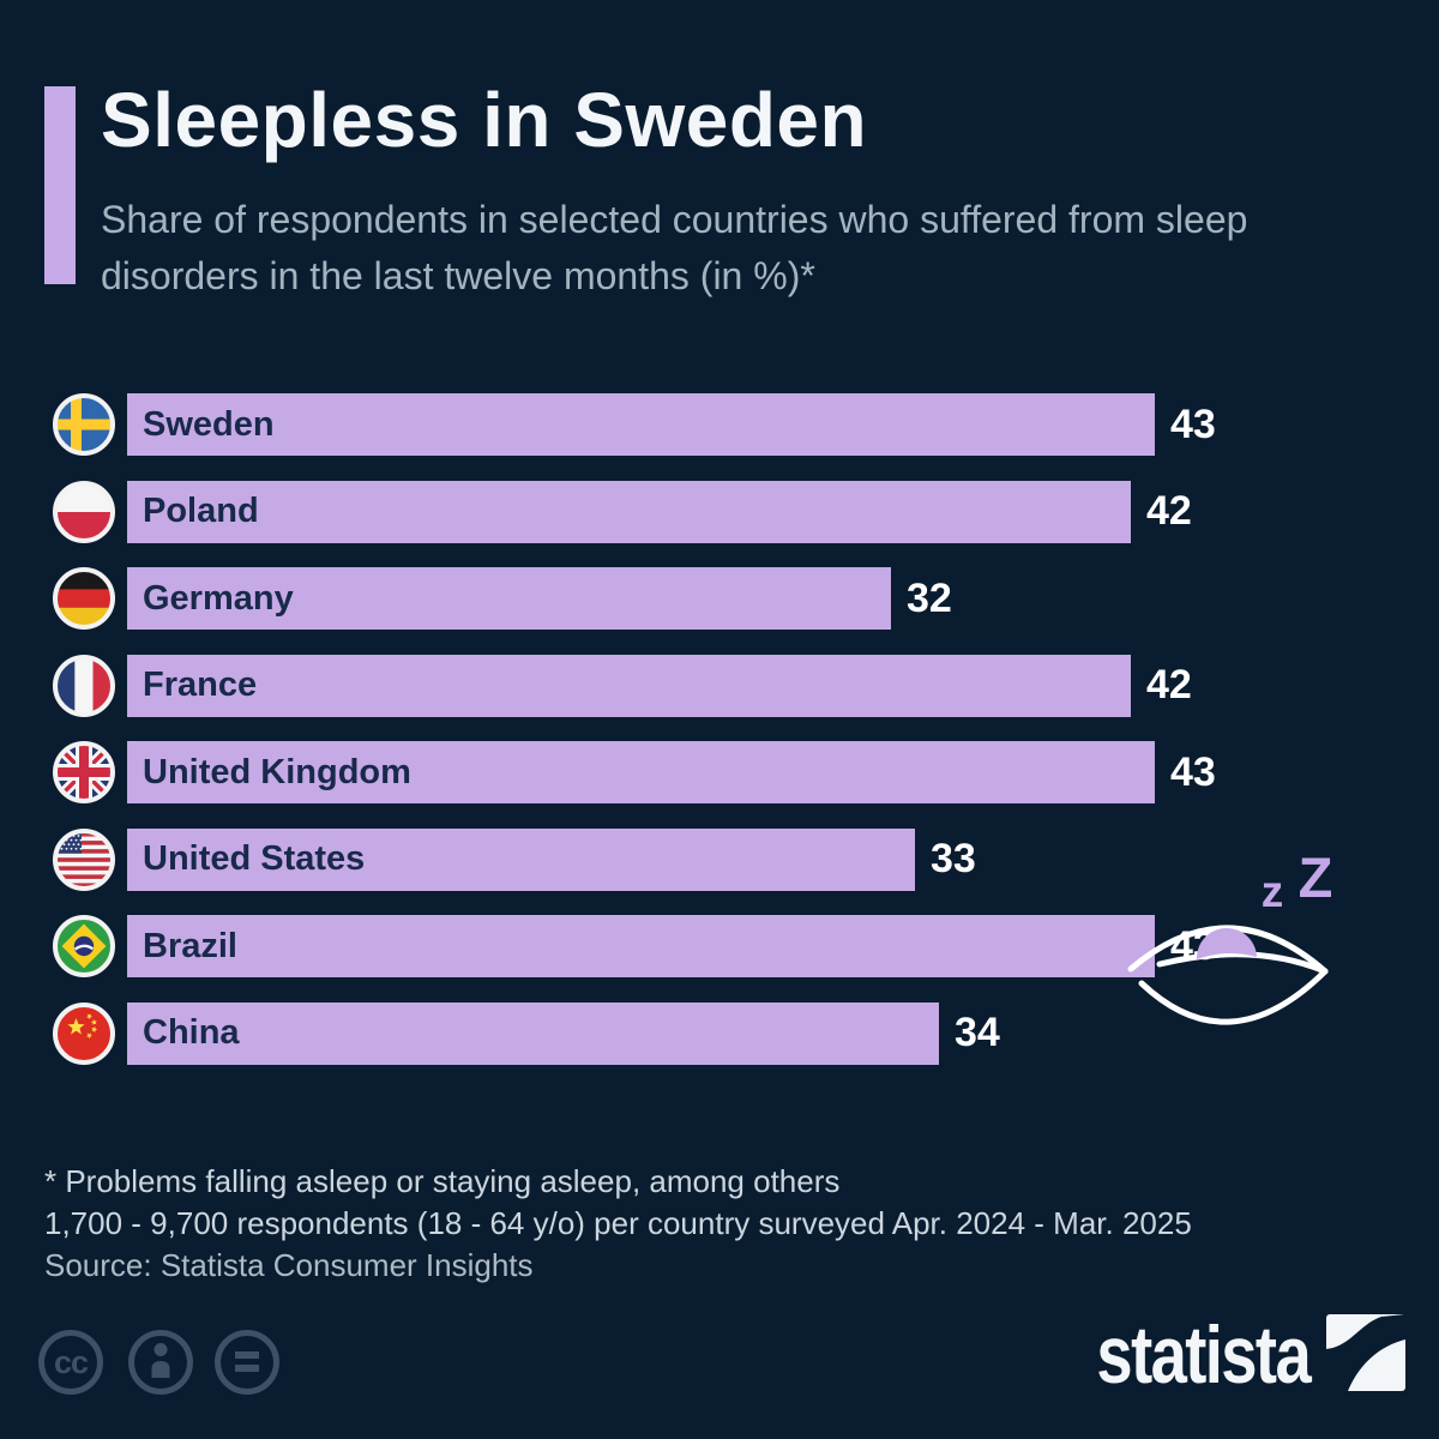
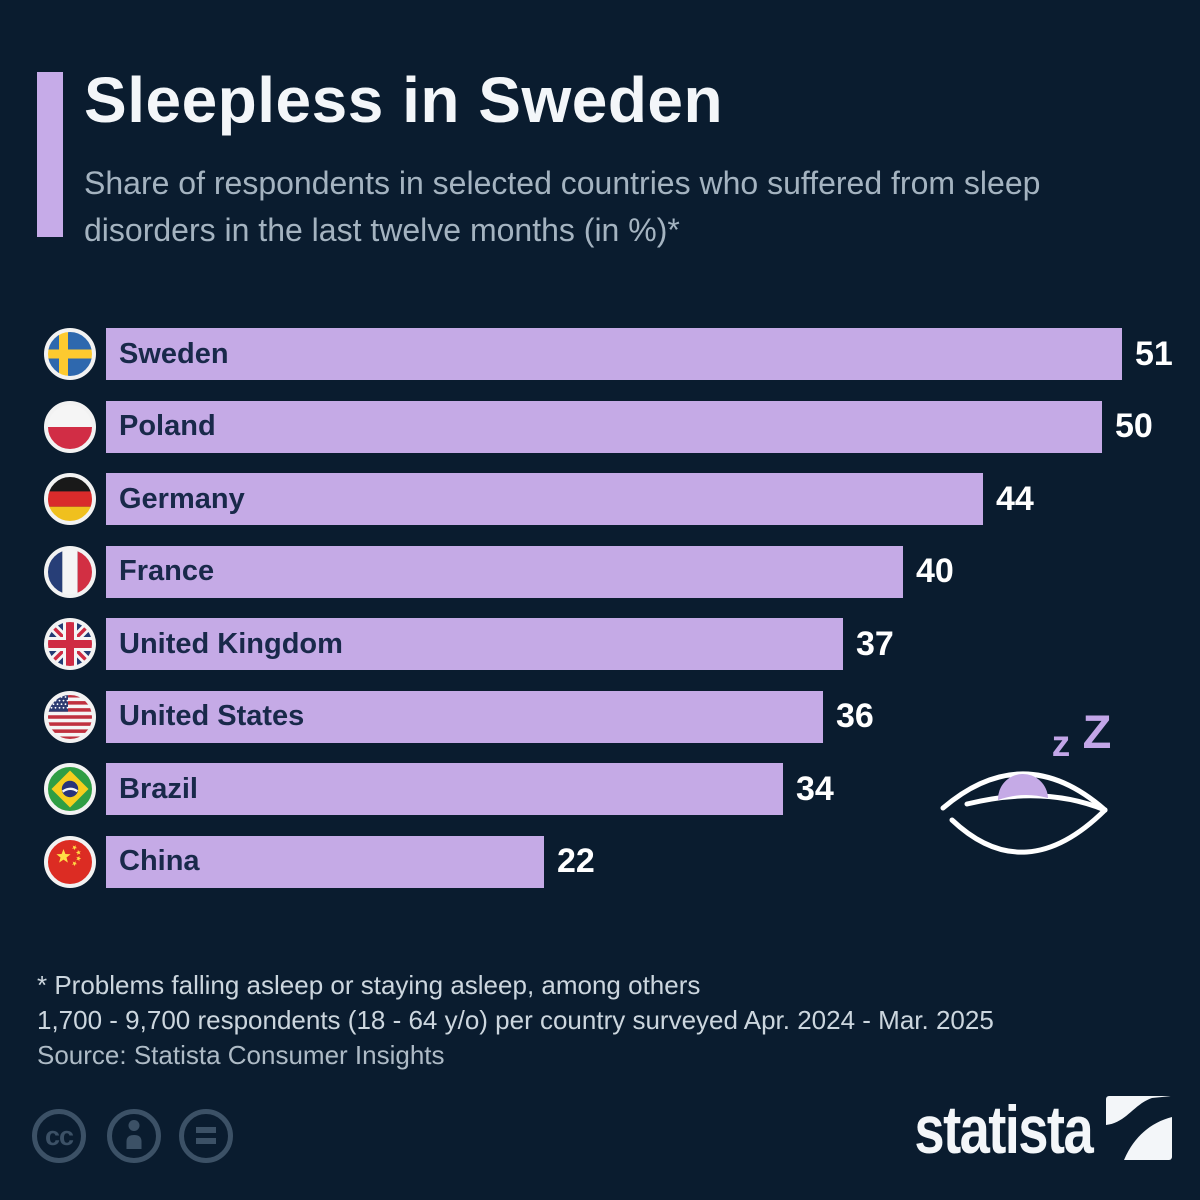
Sweden: 43 -> 51
Poland: 42 -> 50
Germany: 32 -> 44
France: 42 -> 40
United Kingdom: 43 -> 37
United States: 33 -> 36
Brazil: 43 -> 34
China: 34 -> 22
